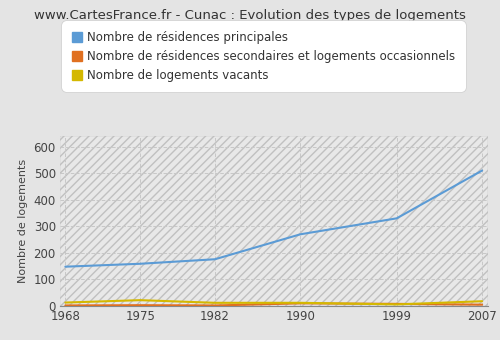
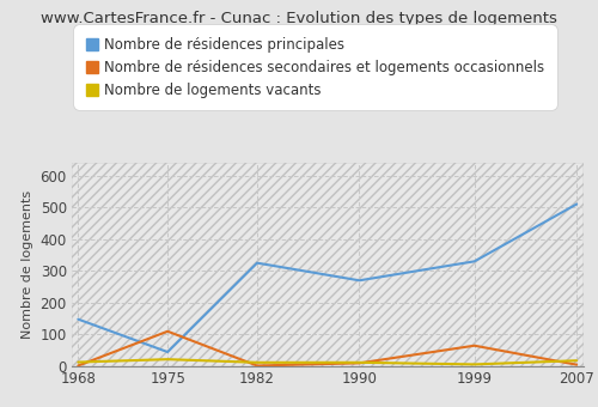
Nombre de résidences principales/1975: 159 -> 45
Nombre de résidences secondaires et logements occasionnels/1975: 3 -> 110
Nombre de résidences principales/1982: 176 -> 325
Nombre de résidences secondaires et logements occasionnels/1999: 8 -> 65
